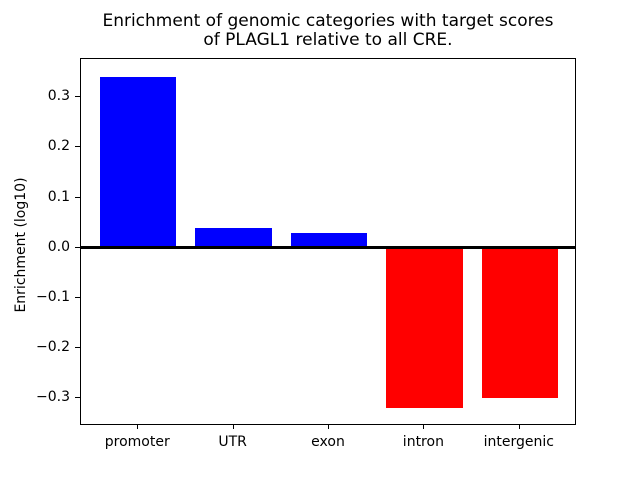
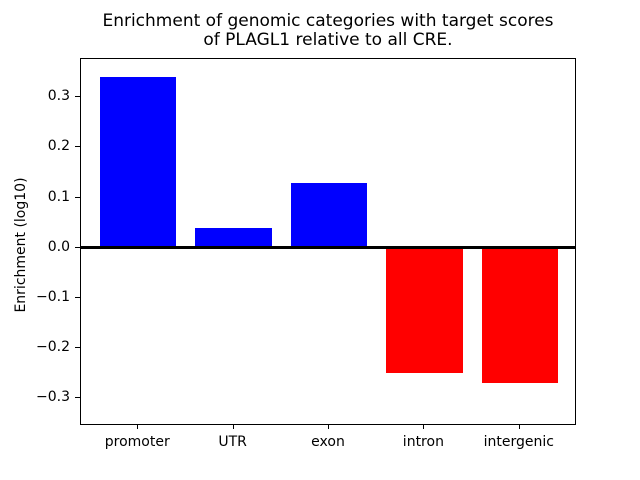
exon: 0.03 -> 0.13
intron: -0.32 -> -0.25
intergenic: -0.30 -> -0.27
